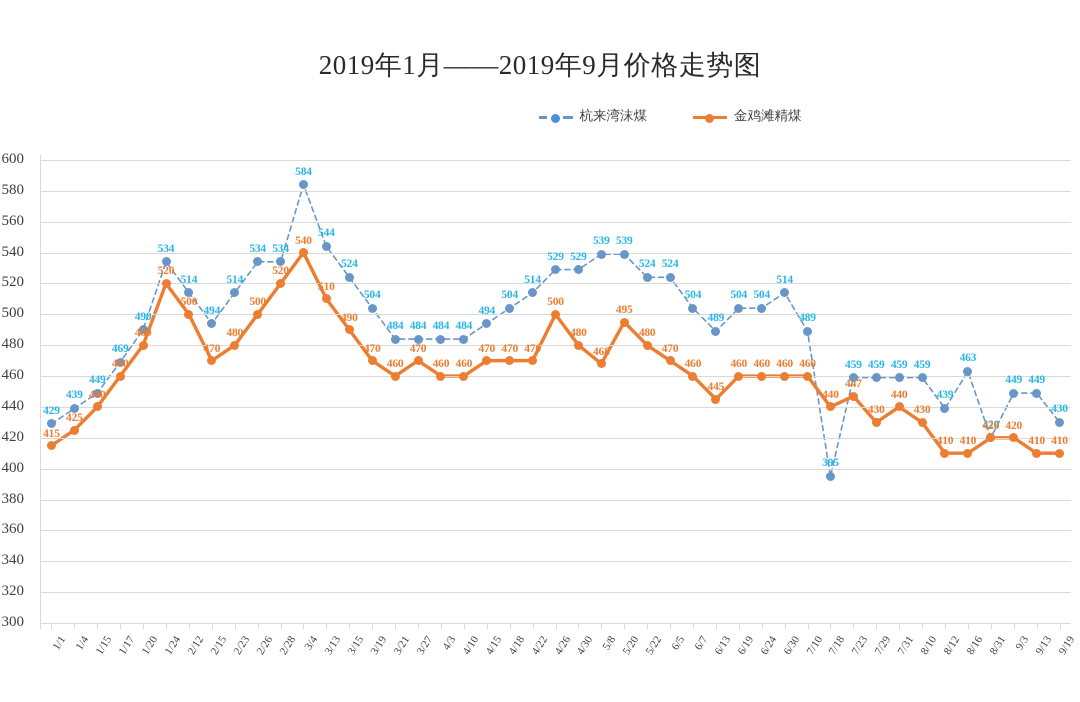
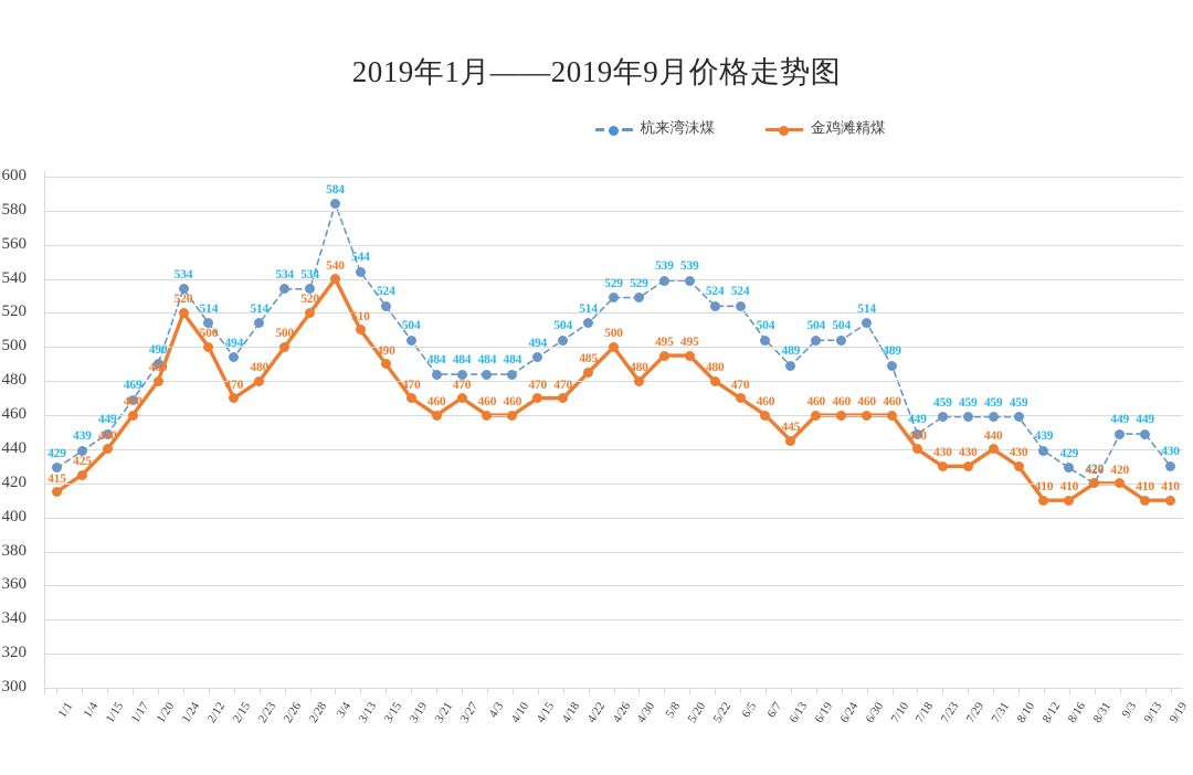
金鸡滩精煤/4/22: 470 -> 485
金鸡滩精煤/5/8: 468 -> 495
杭来湾沫煤/7/18: 395 -> 449
金鸡滩精煤/7/23: 447 -> 430
杭来湾沫煤/8/16: 463 -> 429
